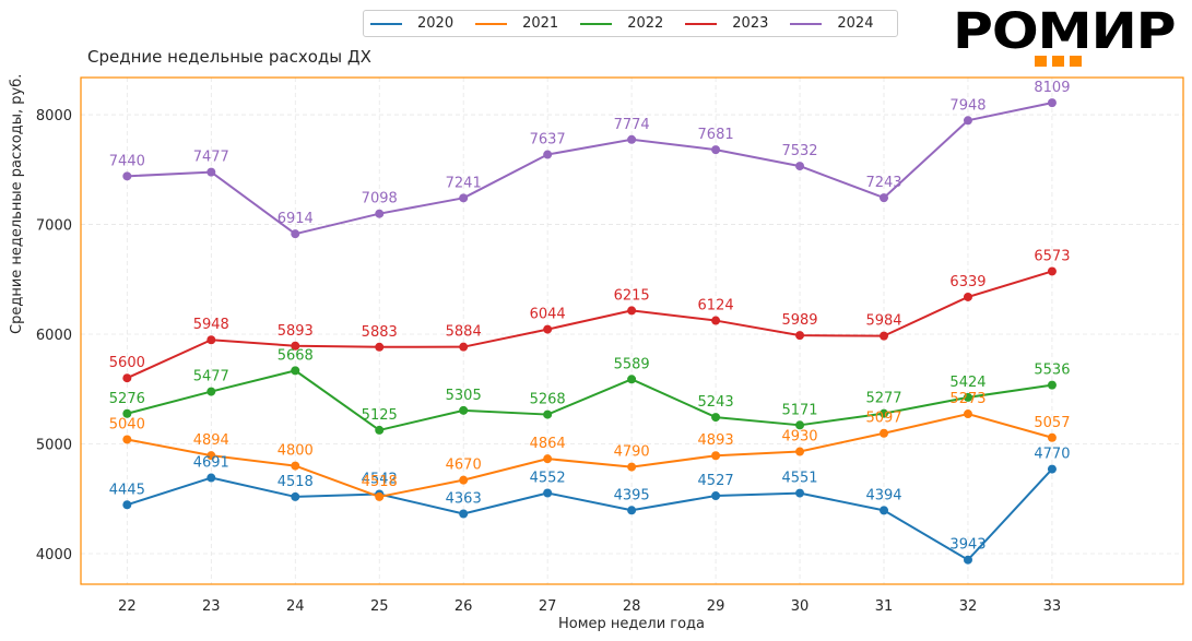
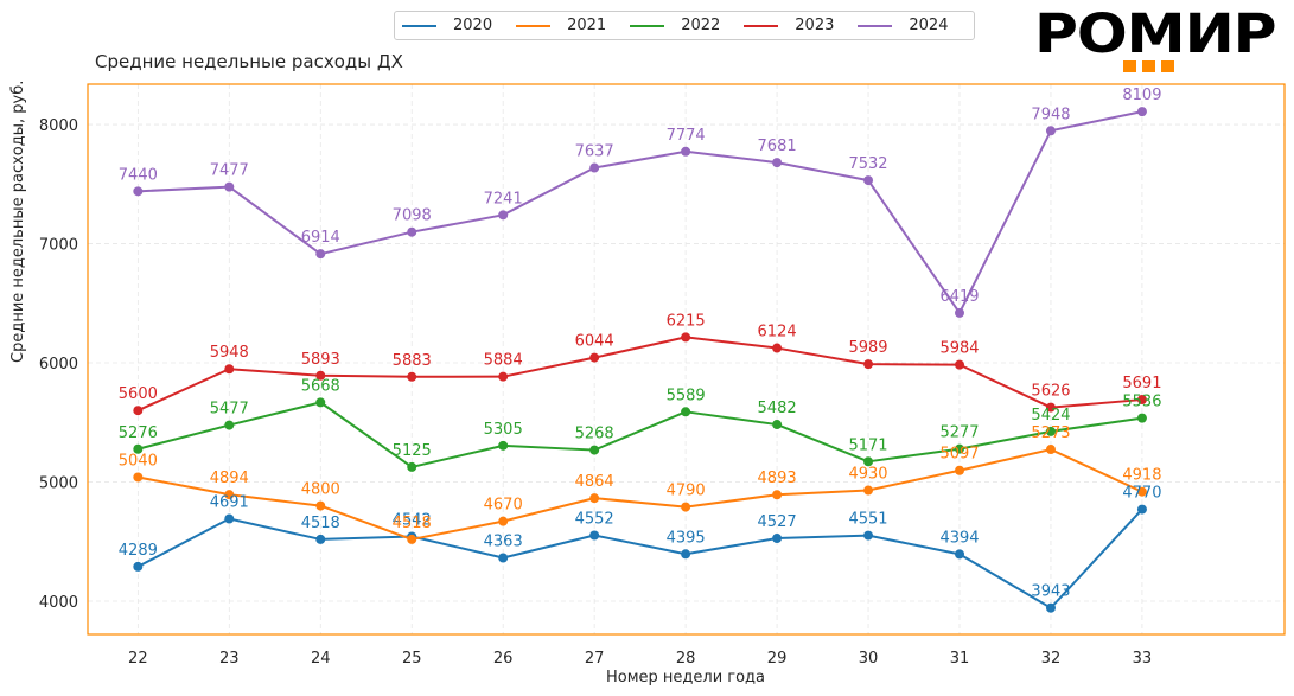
2020/22: 4445 -> 4289
2022/29: 5243 -> 5482
2024/31: 7243 -> 6419
2023/32: 6339 -> 5626
2021/33: 5057 -> 4918
2023/33: 6573 -> 5691
